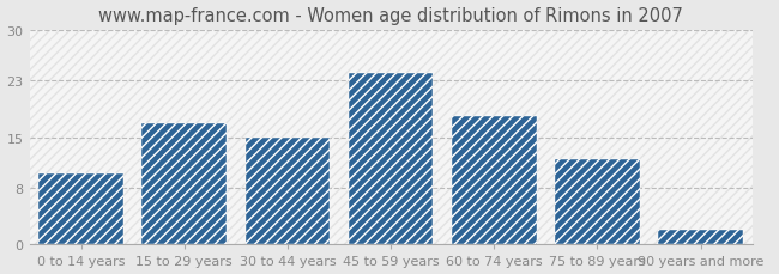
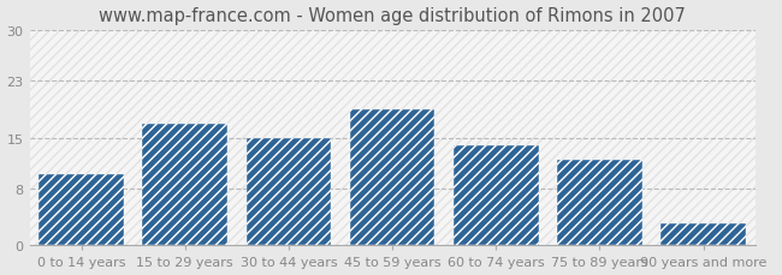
45 to 59 years: 24 -> 19
60 to 74 years: 18 -> 14
90 years and more: 2 -> 3
